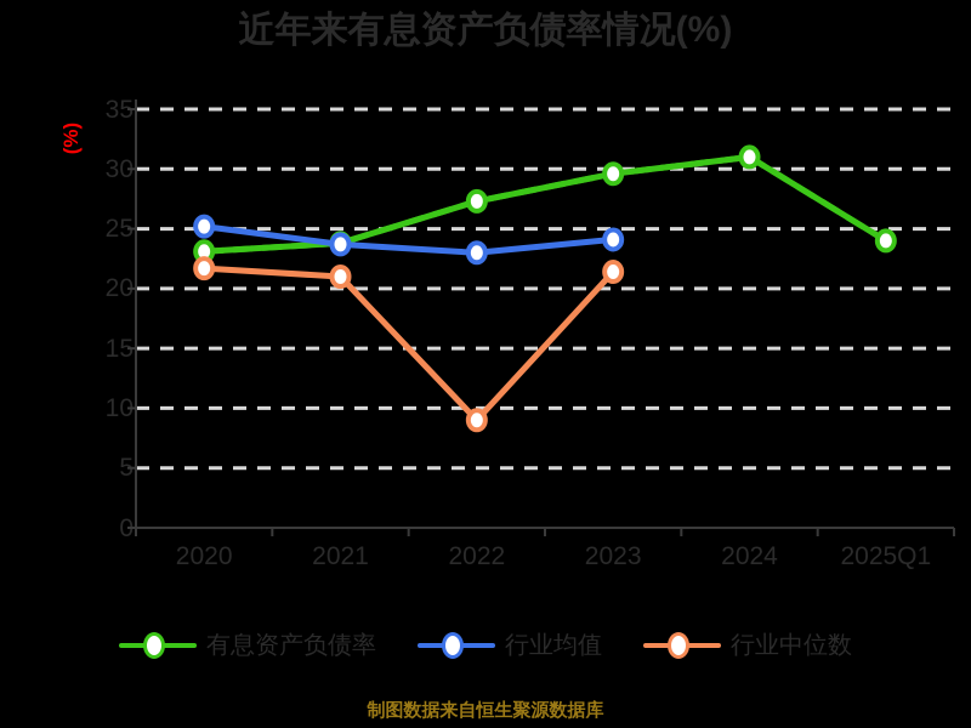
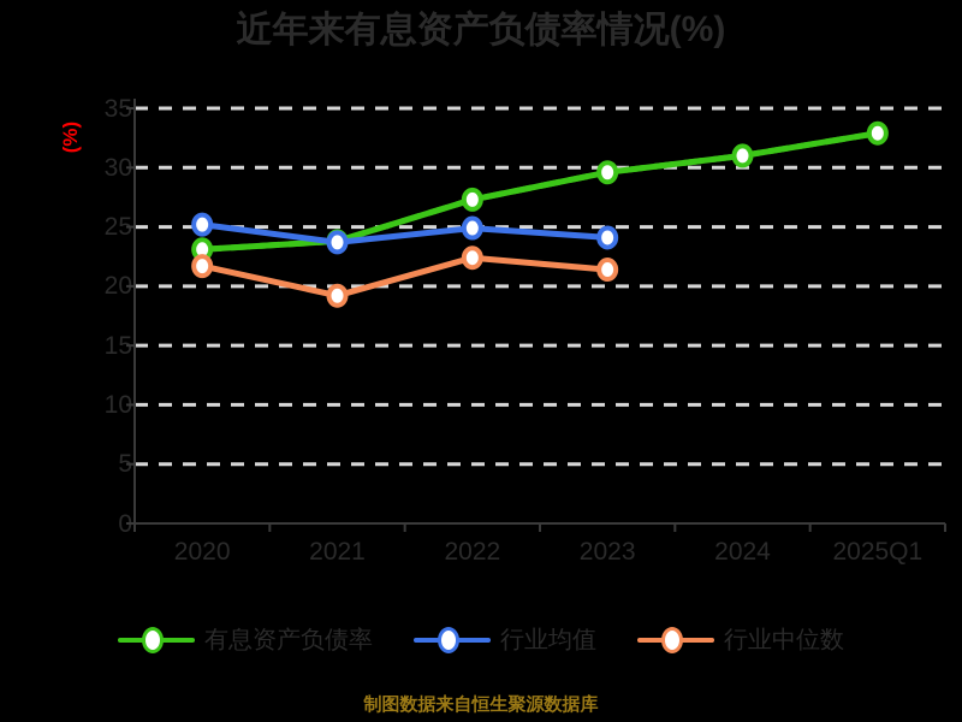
行业中位数/2021: 21 -> 19
行业均值/2022: 23 -> 25
行业中位数/2022: 9 -> 22
有息资产负债率/2025Q1: 24 -> 33
